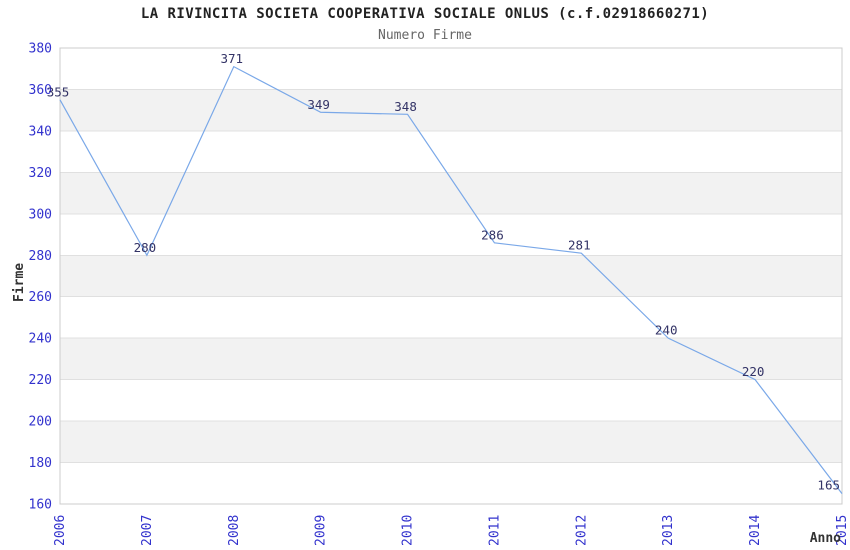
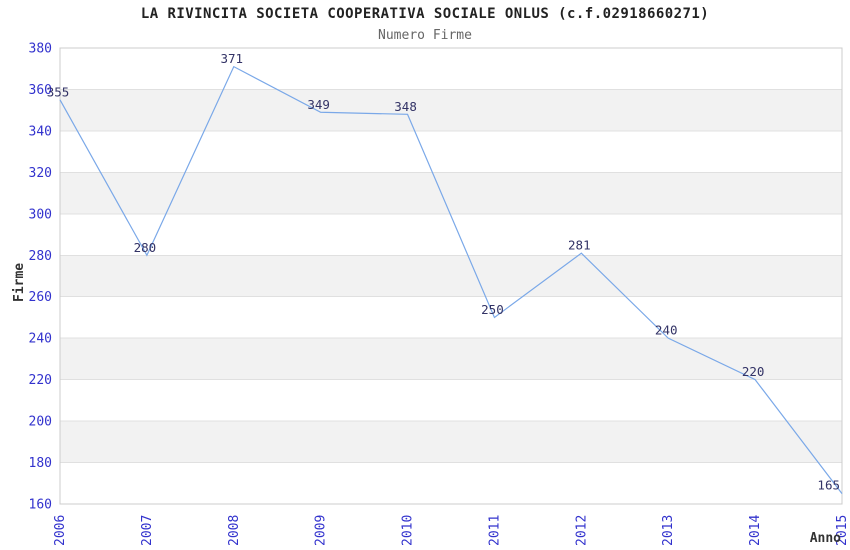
2011: 286 -> 250
